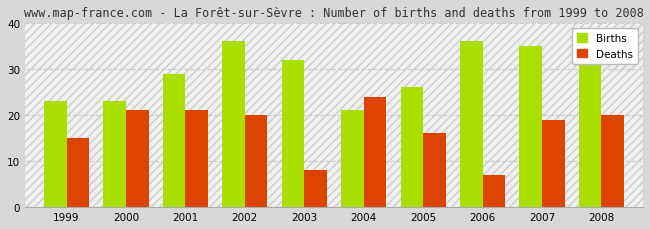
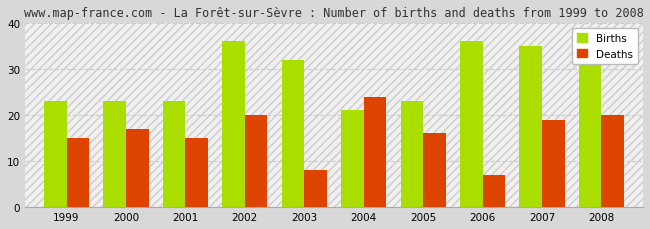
Deaths/2000: 21 -> 17
Births/2001: 29 -> 23
Deaths/2001: 21 -> 15
Births/2005: 26 -> 23
